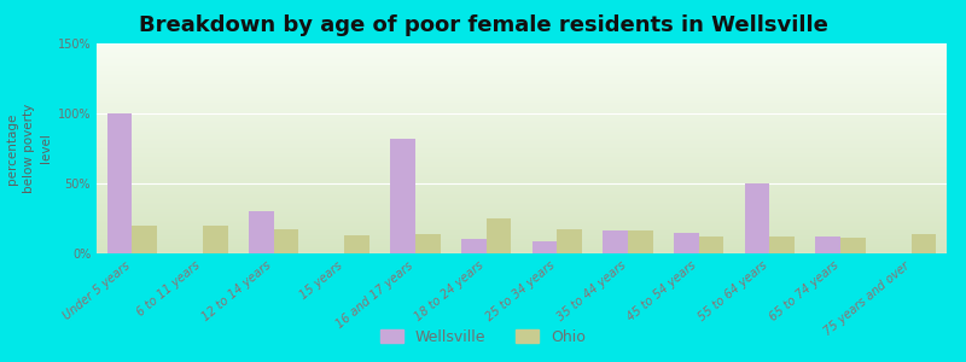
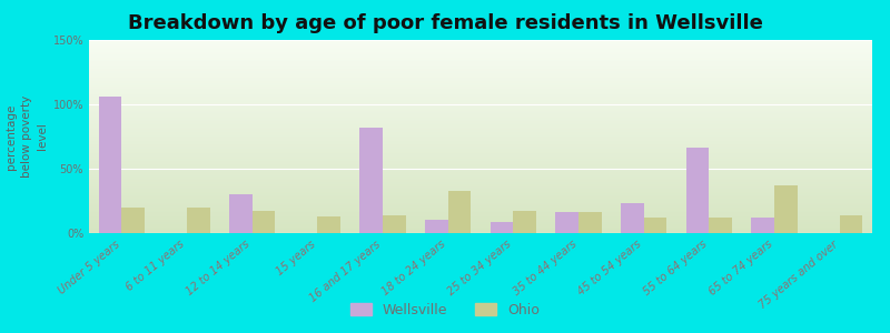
Wellsville/Under 5 years: 100% -> 106%
Ohio/18 to 24 years: 25% -> 33%
Wellsville/45 to 54 years: 15% -> 23%
Wellsville/55 to 64 years: 50% -> 66%
Ohio/65 to 74 years: 11% -> 37%
